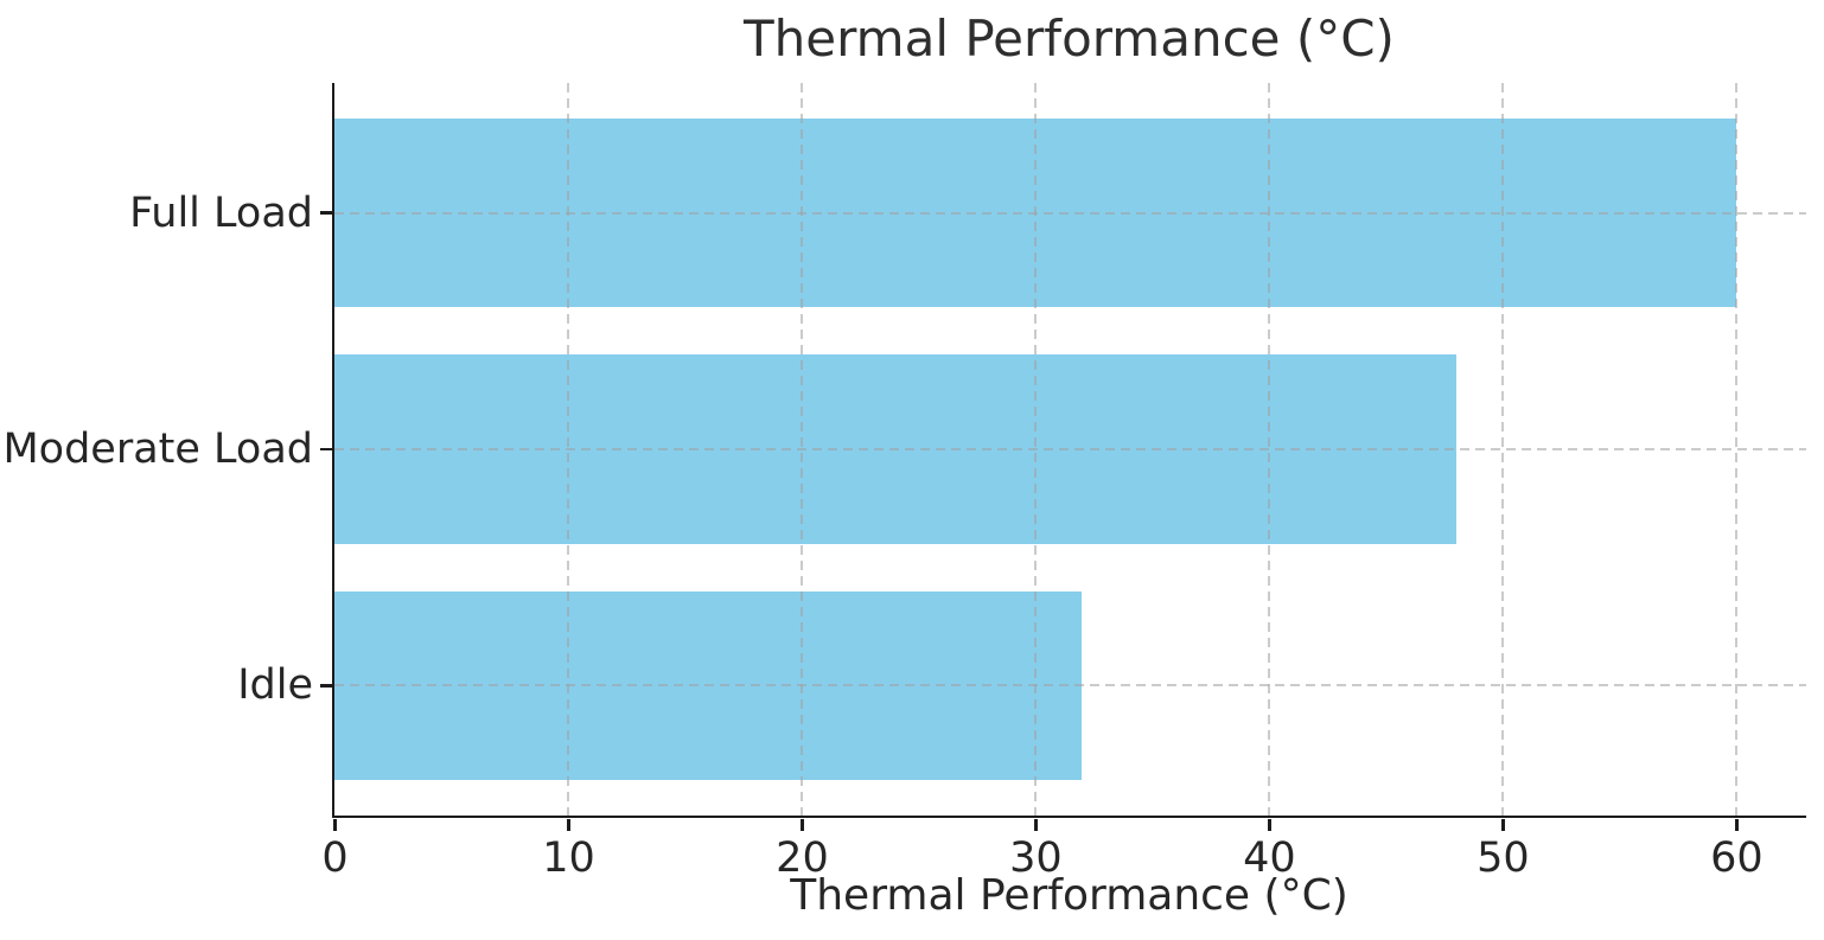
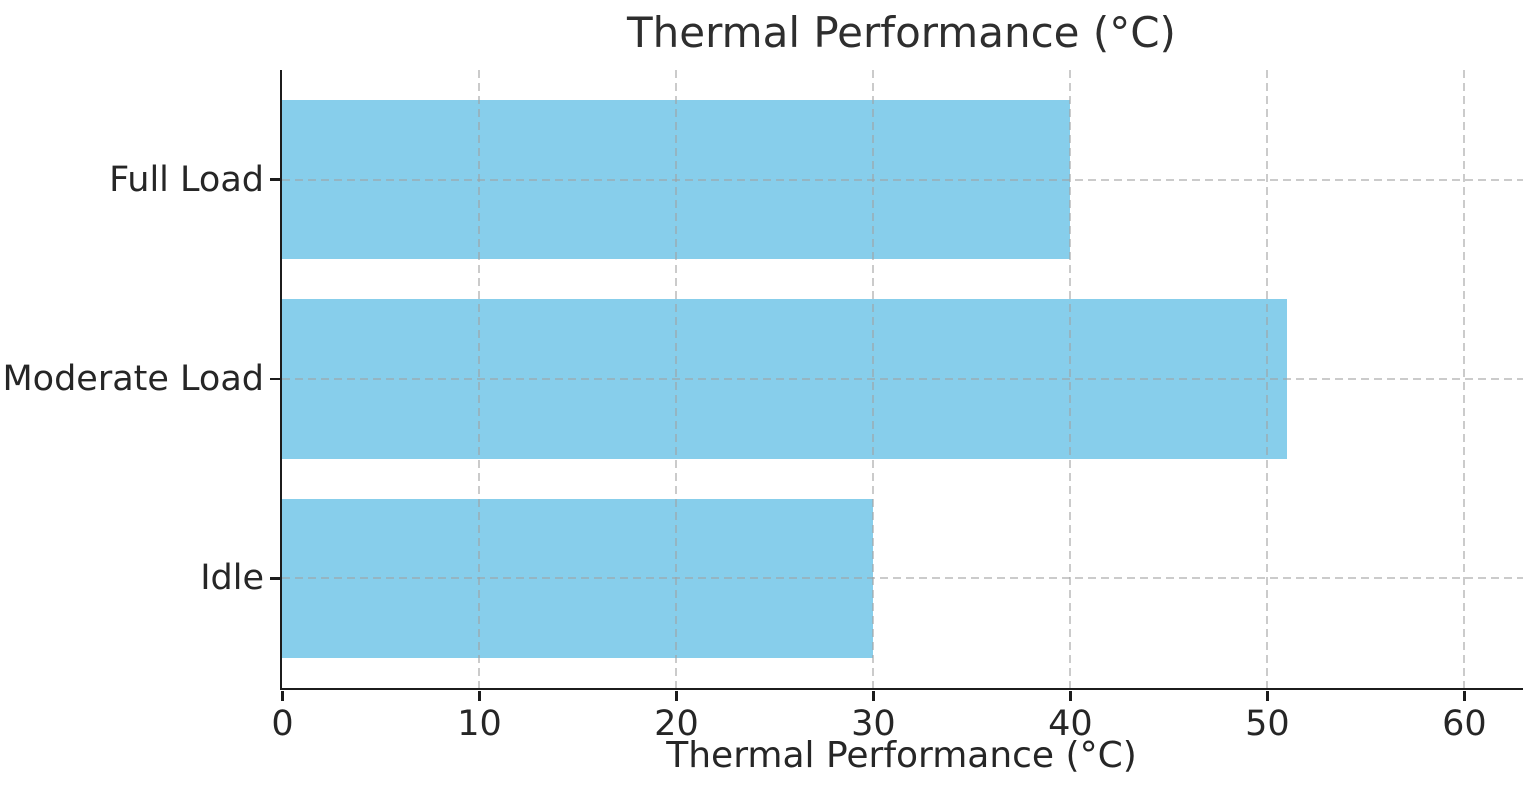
Full Load: 60 -> 40
Moderate Load: 48 -> 51
Idle: 32 -> 30
